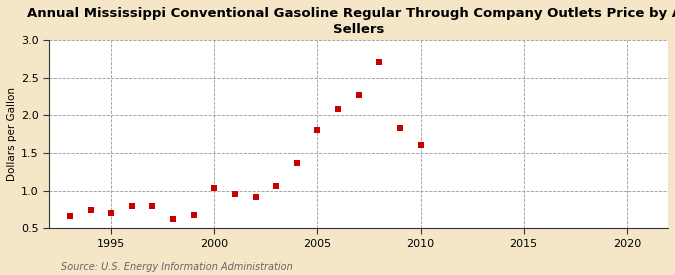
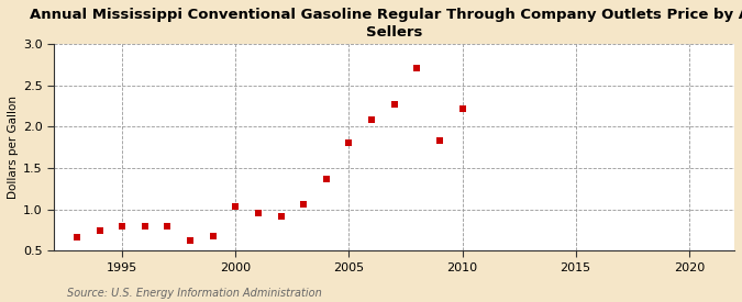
1995: 0.70 -> 0.80
2010: 1.60 -> 2.22
